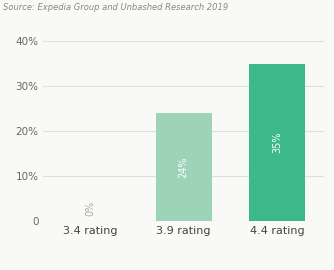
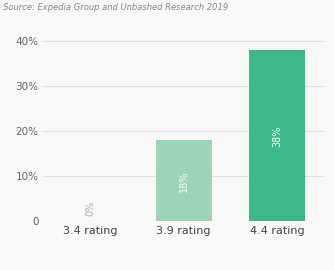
3.9 rating: 24% -> 18%
4.4 rating: 35% -> 38%
